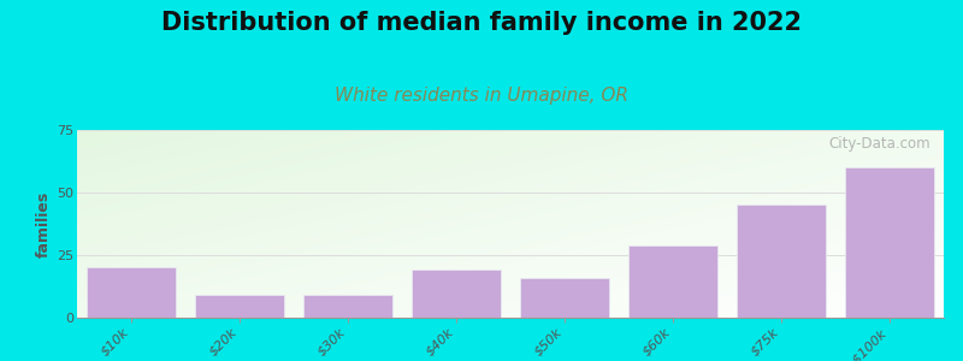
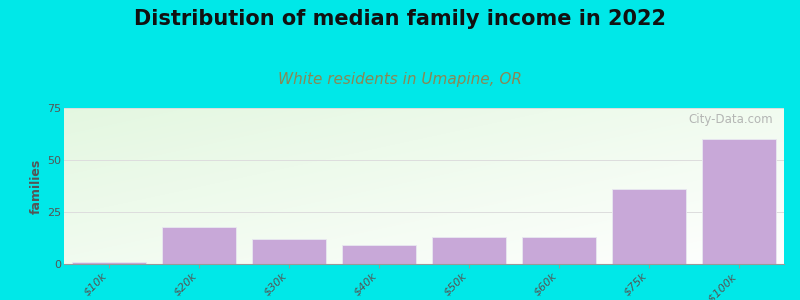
$10k: 20 -> 1
$20k: 9 -> 18
$30k: 9 -> 12
$40k: 19 -> 9
$50k: 16 -> 13
$60k: 29 -> 13
$75k: 45 -> 36
